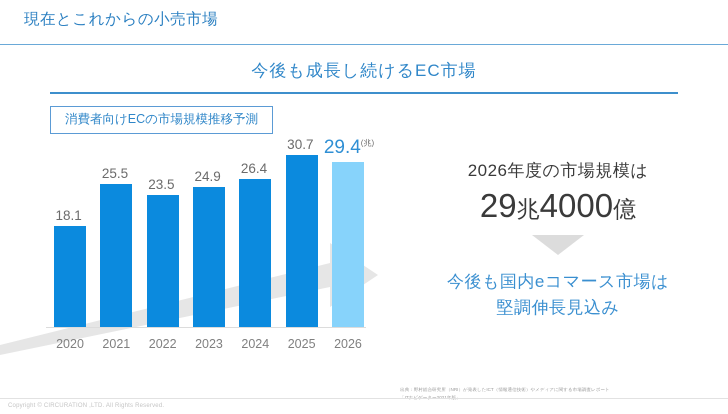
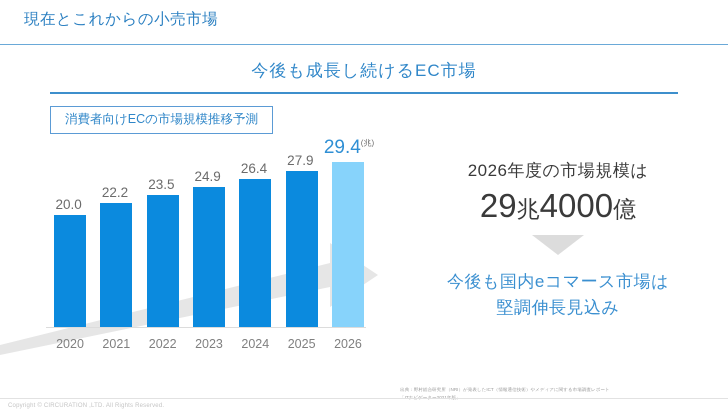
2020: 18.1 -> 20.0
2021: 25.5 -> 22.2
2025: 30.7 -> 27.9
